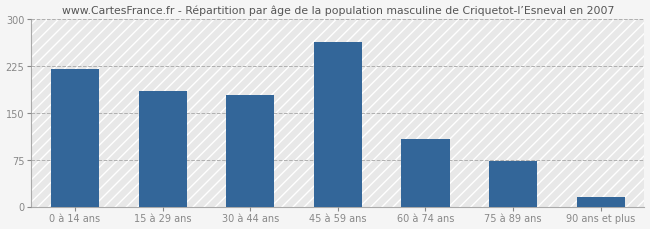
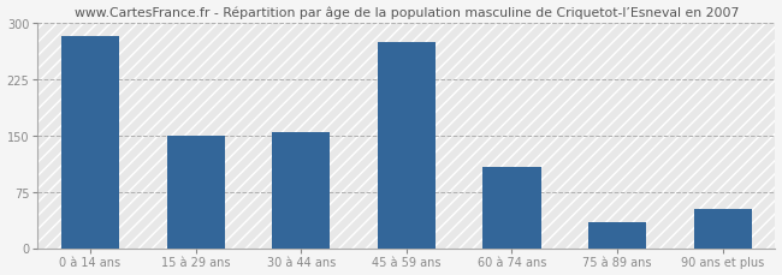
0 à 14 ans: 220 -> 282
15 à 29 ans: 185 -> 150
30 à 44 ans: 178 -> 154
45 à 59 ans: 262 -> 274
75 à 89 ans: 72 -> 34
90 ans et plus: 15 -> 52
